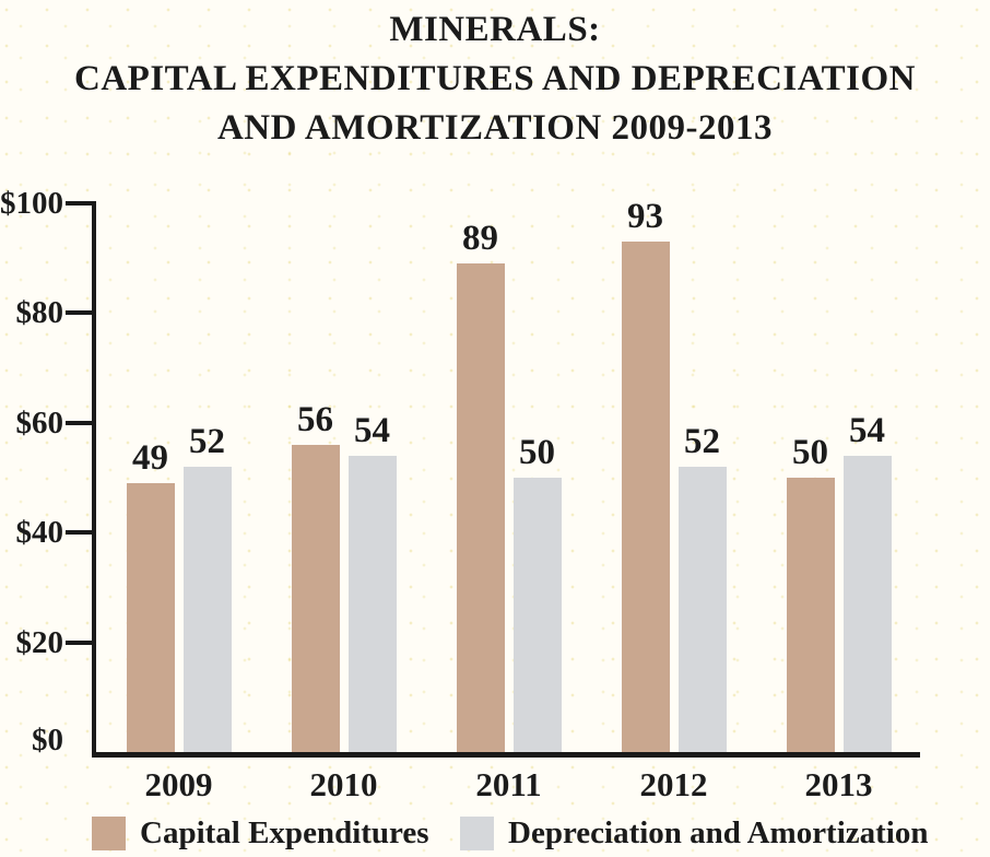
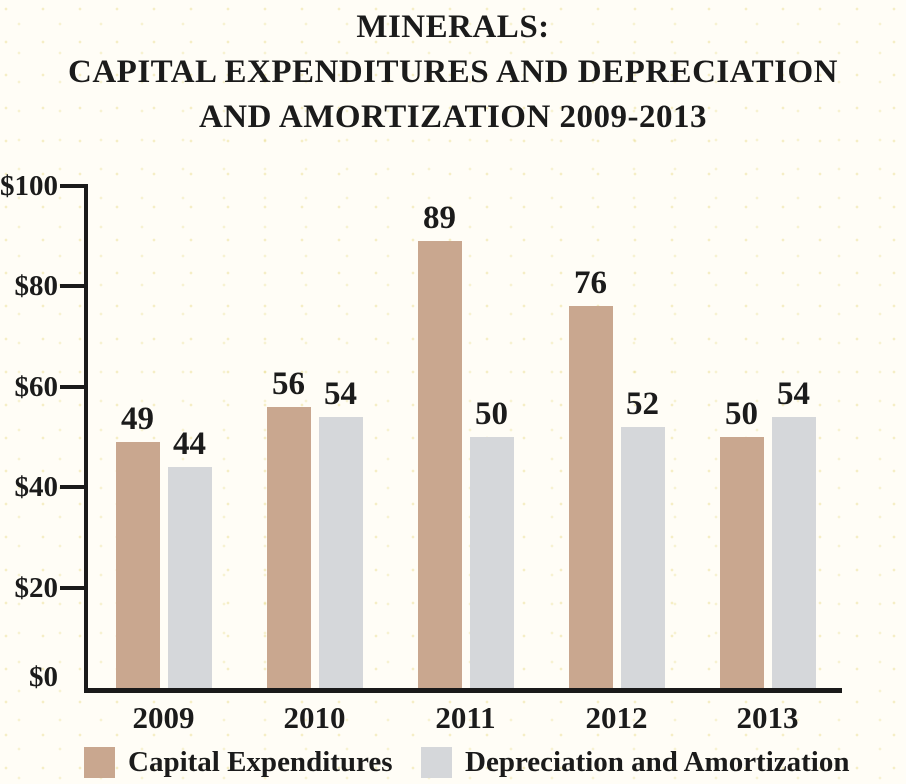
Depreciation and Amortization/2009: 52 -> 44
Capital Expenditures/2012: 93 -> 76
